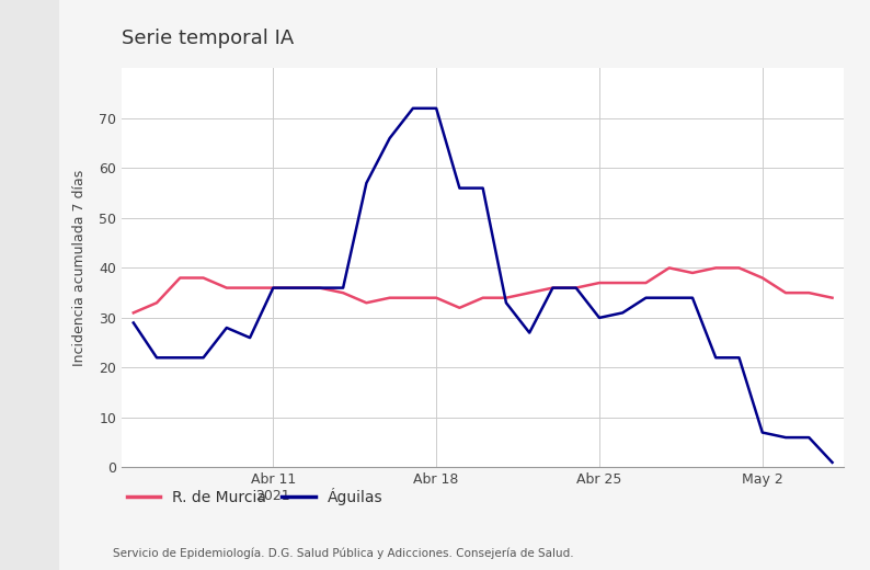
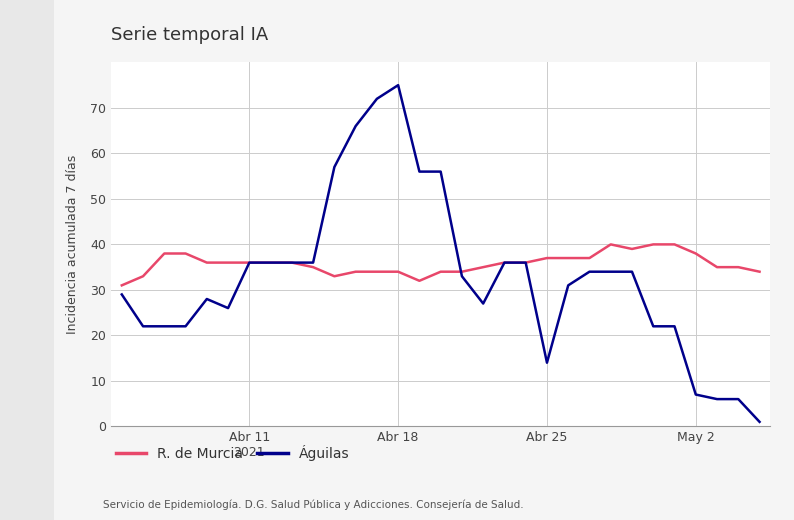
Águilas/Abr 18: 72 -> 75
Águilas/Abr 25: 30 -> 14
